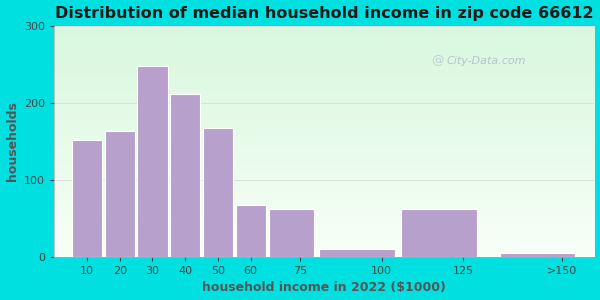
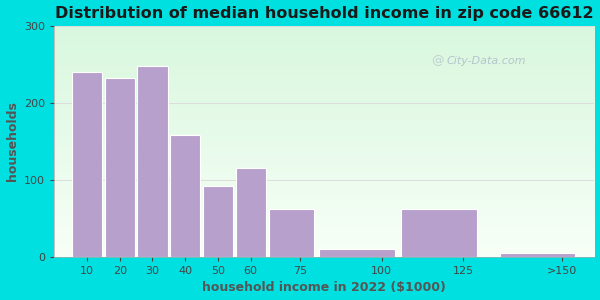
10: 152 -> 240
20: 164 -> 232
40: 212 -> 158
50: 168 -> 92
60: 68 -> 115
